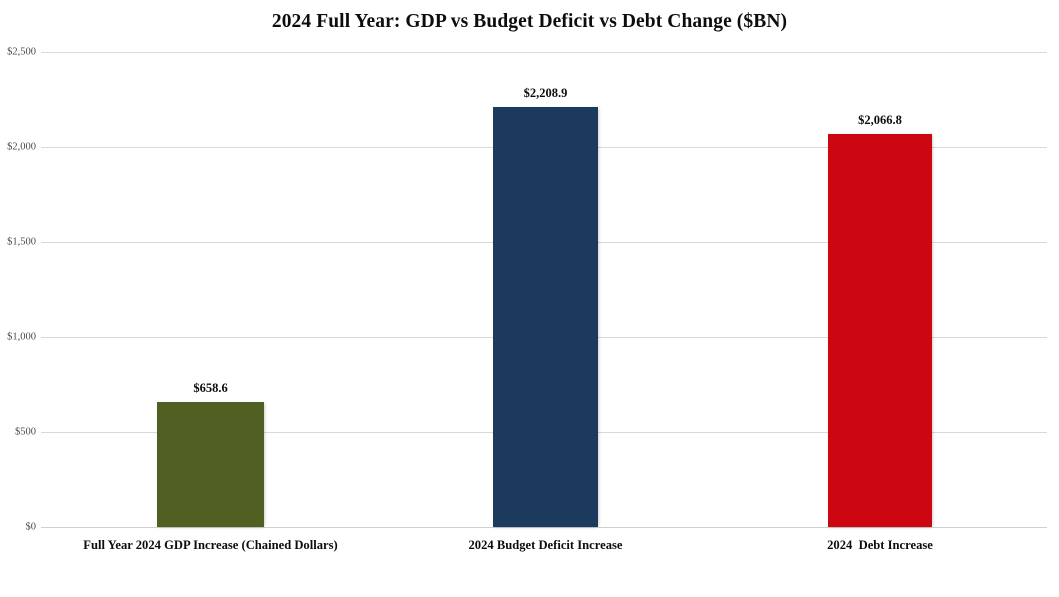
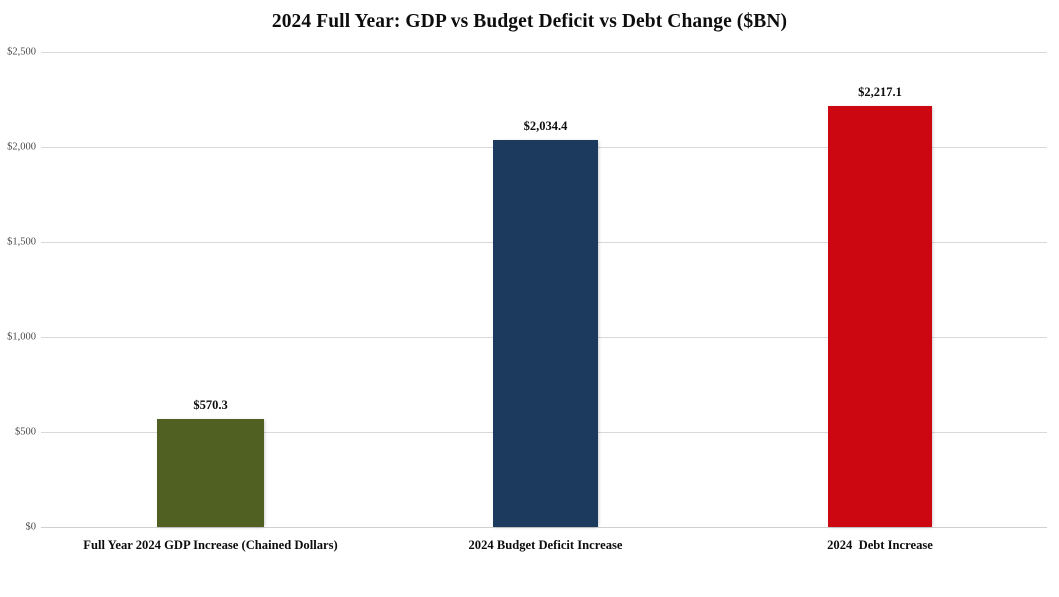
Full Year 2024 GDP Increase (Chained Dollars): $658.6 -> $570.3
2024 Budget Deficit Increase: $2,208.9 -> $2,034.4
2024 Debt Increase: $2,066.8 -> $2,217.1
